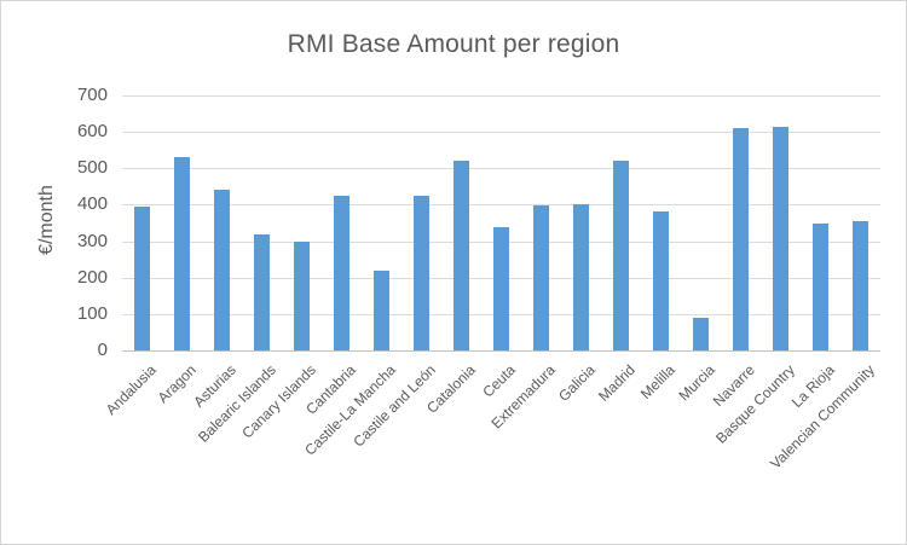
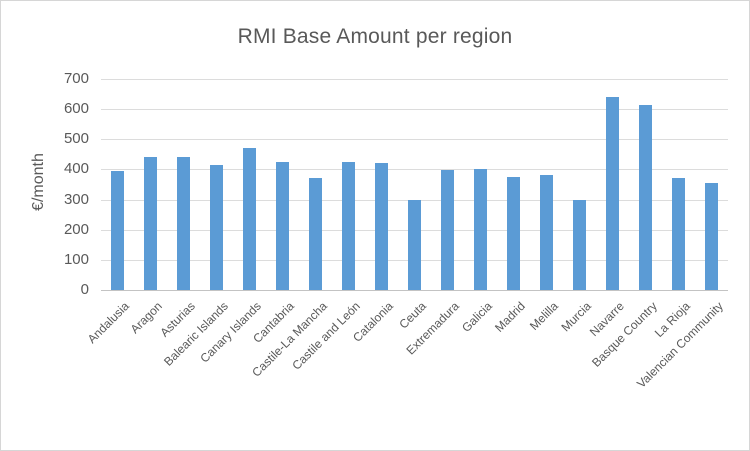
Aragon: 530 -> 440
Balearic Islands: 320 -> 410
Canary Islands: 300 -> 470
Castile-La Mancha: 220 -> 370
Catalonia: 520 -> 420
Ceuta: 340 -> 300
Madrid: 520 -> 380
Murcia: 90 -> 300
Navarre: 610 -> 640
La Rioja: 350 -> 370
